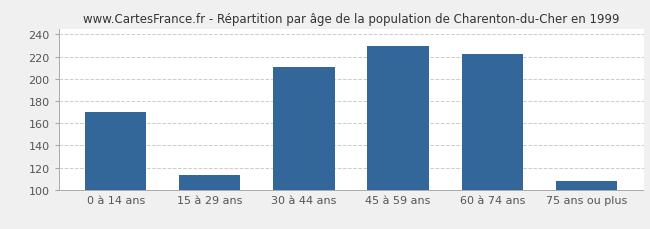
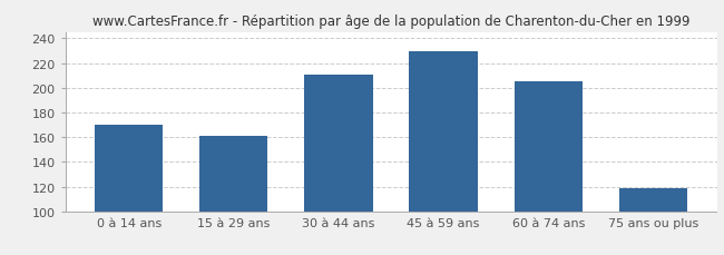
15 à 29 ans: 113 -> 161
60 à 74 ans: 222 -> 205
75 ans ou plus: 108 -> 119
